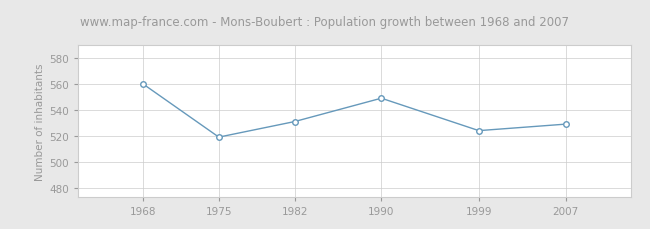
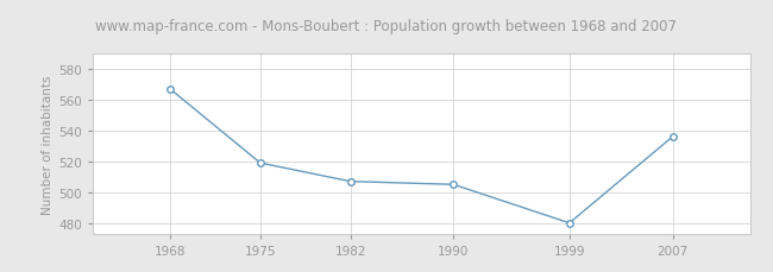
1968: 560 -> 567
1982: 531 -> 507
1990: 549 -> 505
1999: 524 -> 480
2007: 529 -> 536
